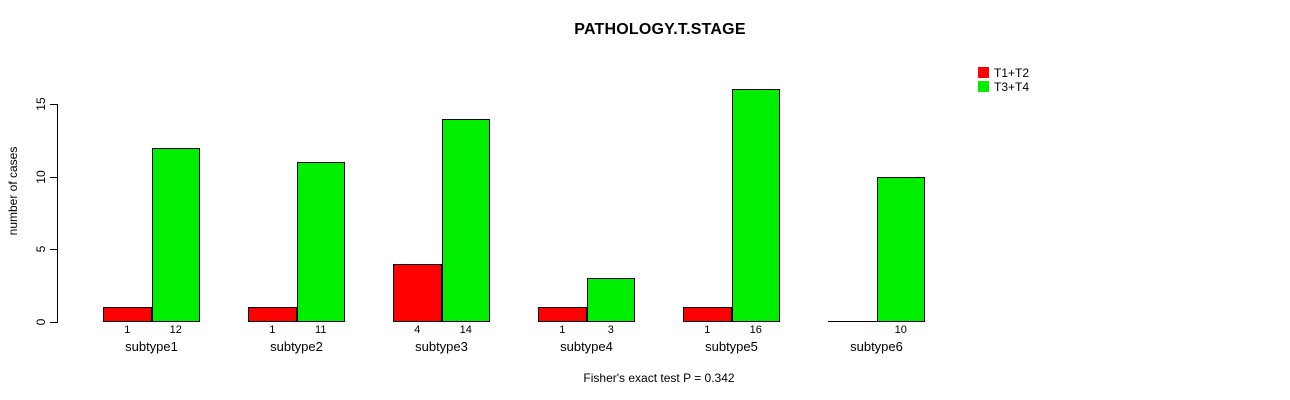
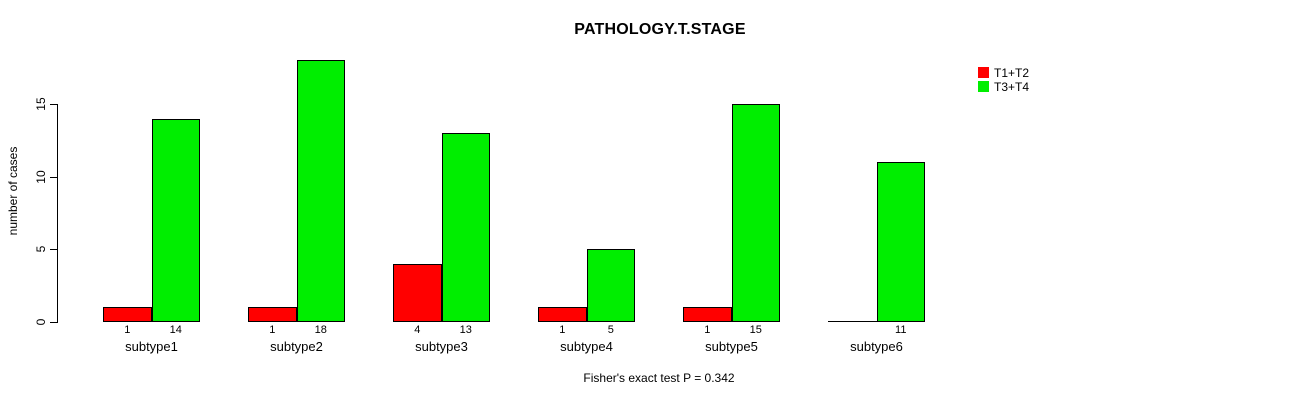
T3+T4/subtype1: 12 -> 14
T3+T4/subtype2: 11 -> 18
T3+T4/subtype3: 14 -> 13
T3+T4/subtype4: 3 -> 5
T3+T4/subtype5: 16 -> 15
T3+T4/subtype6: 10 -> 11
